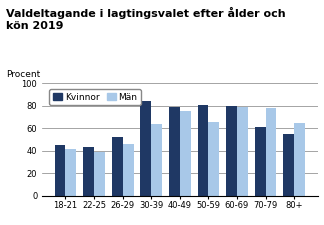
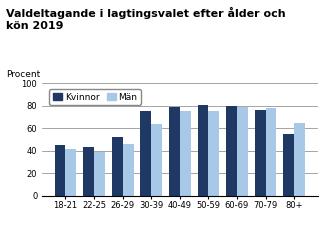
Kvinnor/30-39: 84 -> 75
Män/50-59: 66 -> 75
Kvinnor/70-79: 61 -> 76
